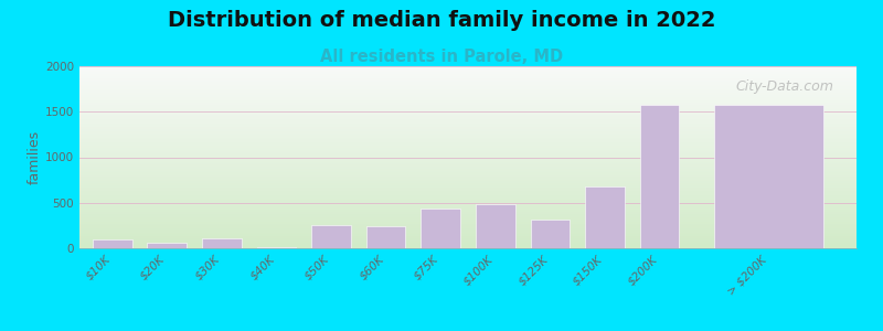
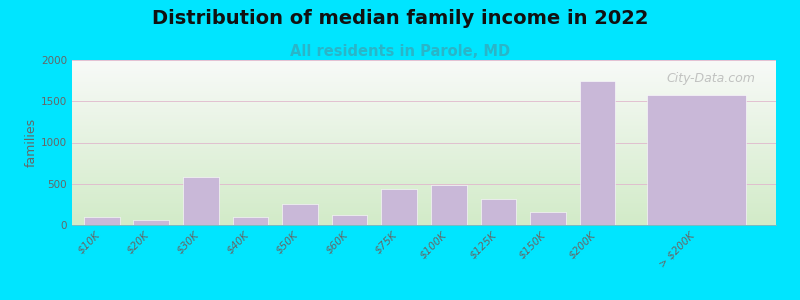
$30K: 120 -> 580
$40K: 20 -> 100
$60K: 240 -> 120
$150K: 680 -> 160
$200K: 1570 -> 1740
